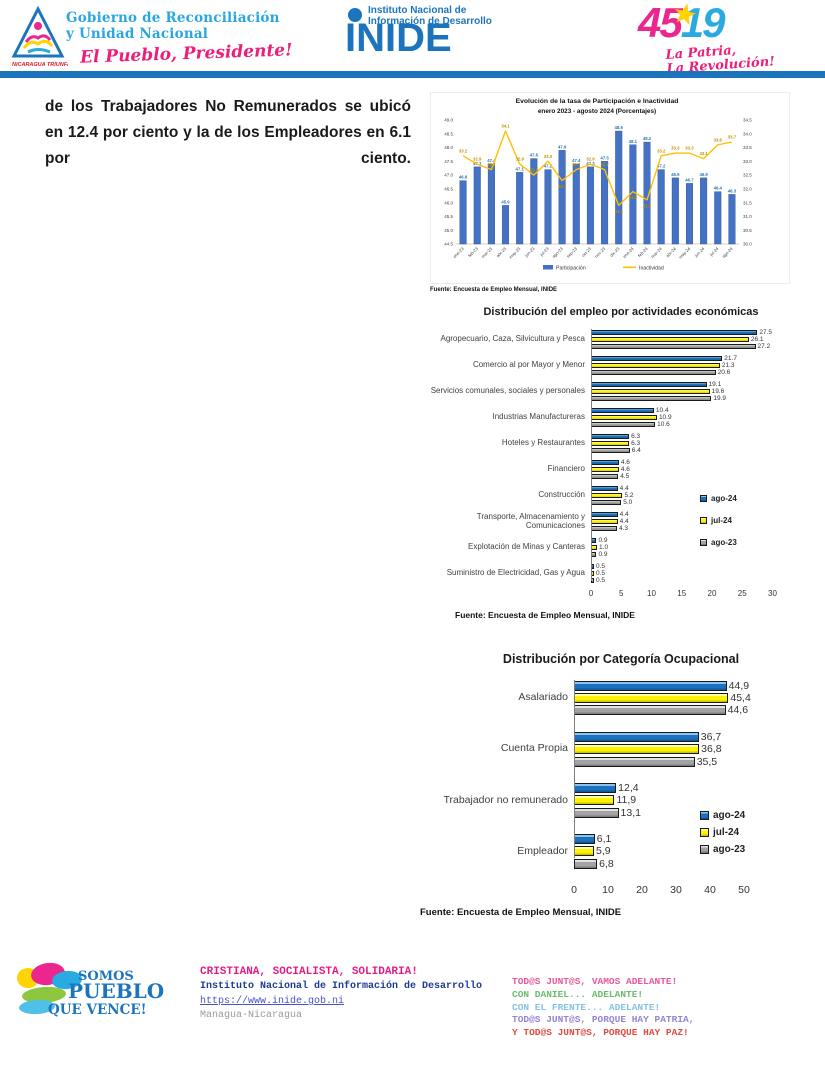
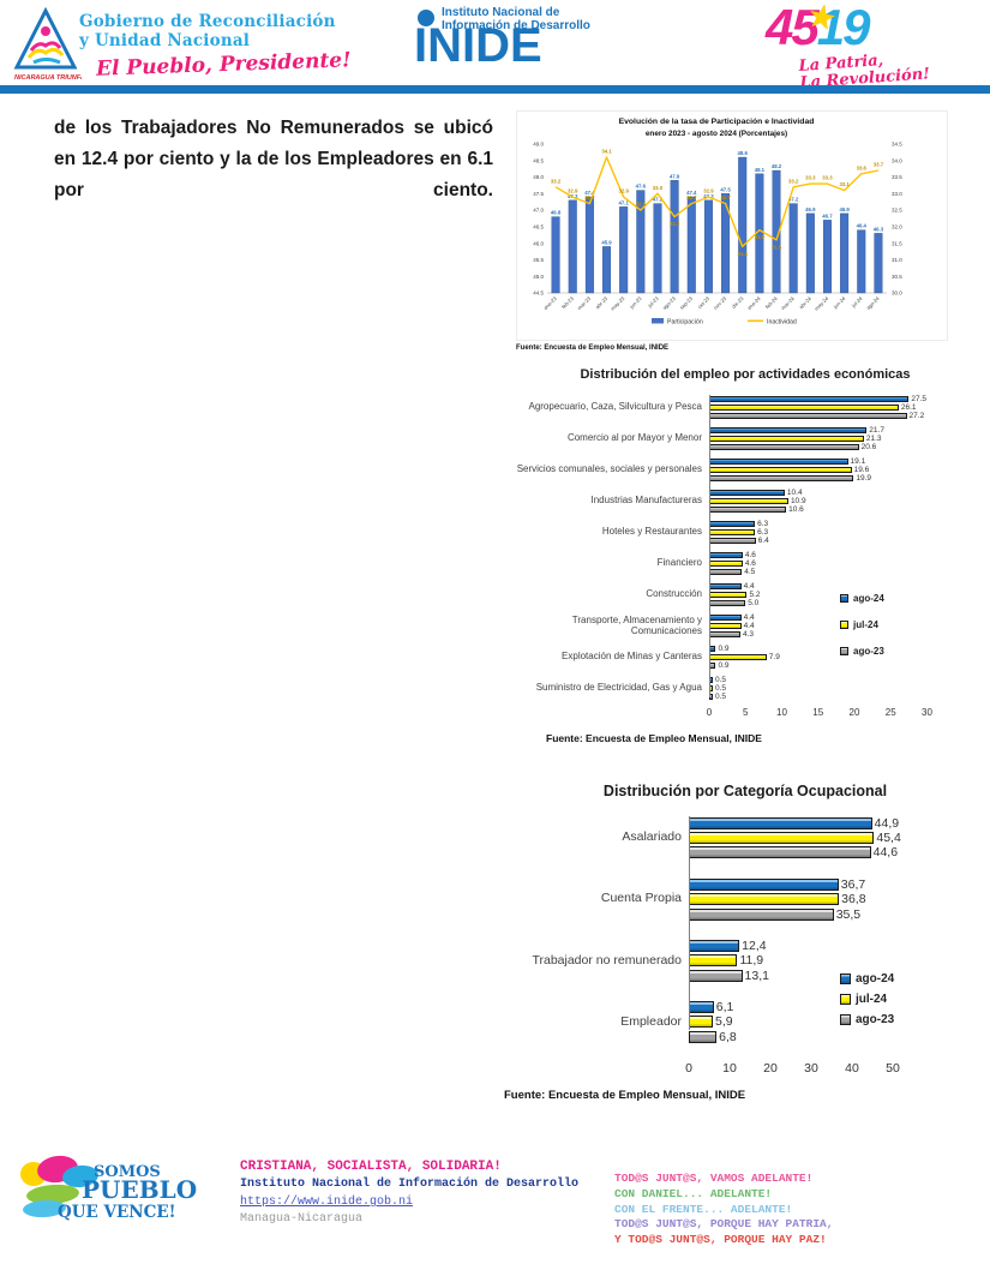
Distribución del empleo por actividades económicas/jul-24/Explotación de Minas y Canteras: 1.0 -> 7.9
